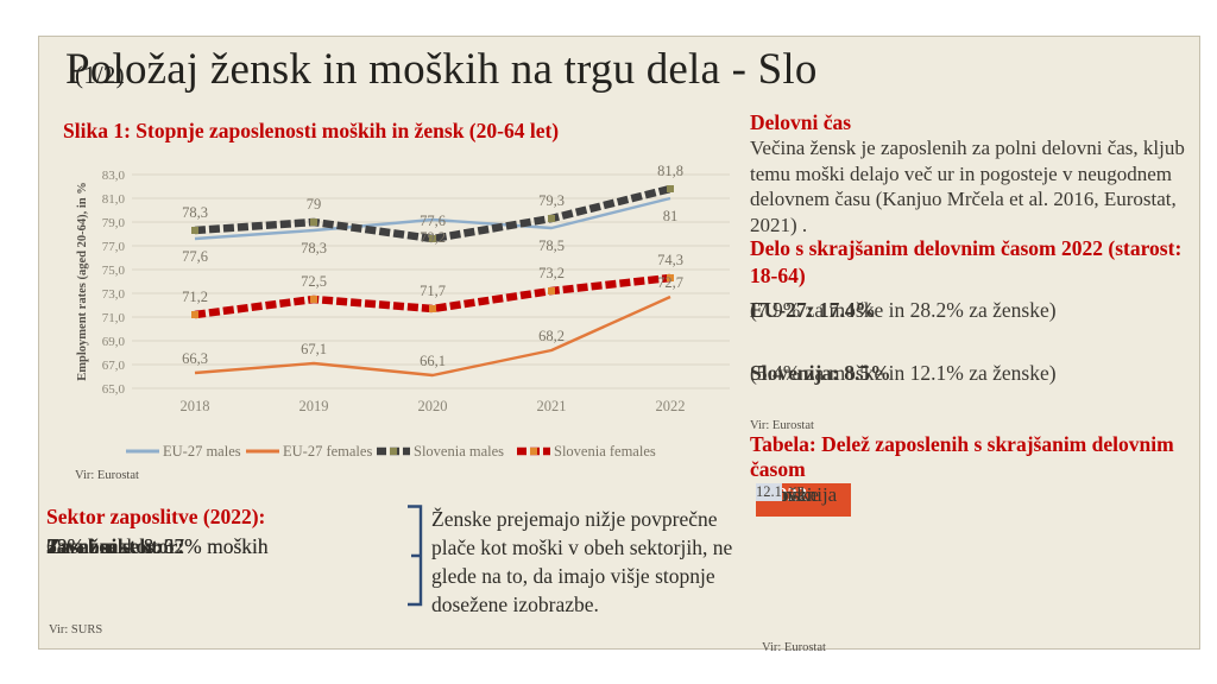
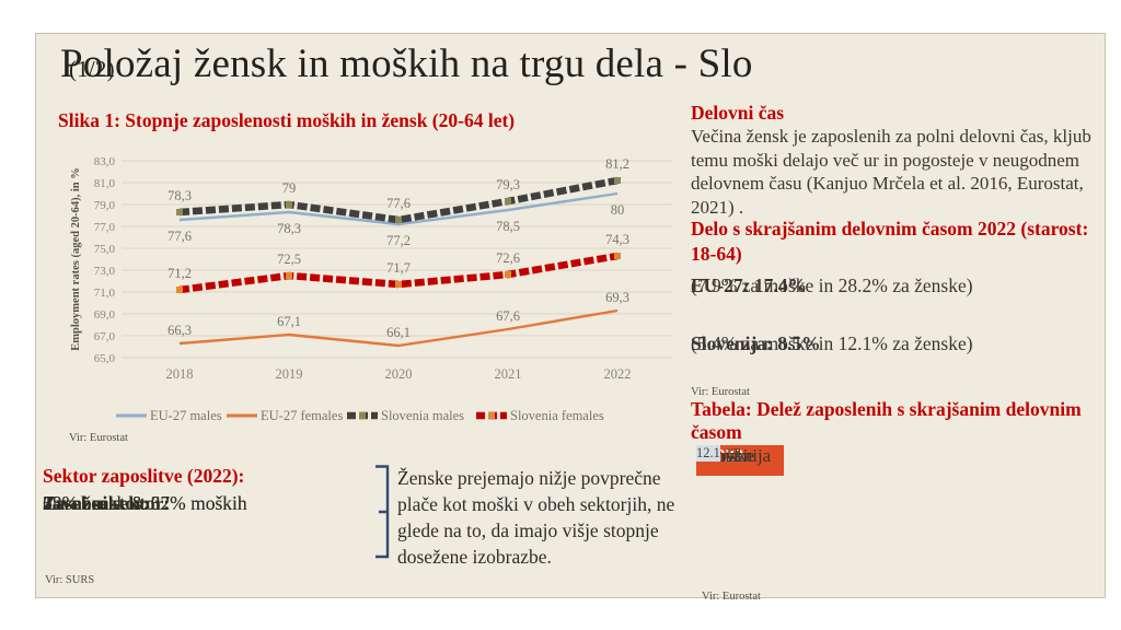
EU-27 males/2020: 79,2 -> 77,2
EU-27 females/2021: 68,2 -> 67,6
Slovenia females/2021: 73,2 -> 72,6
EU-27 males/2022: 81 -> 80
EU-27 females/2022: 72,7 -> 69,3
Slovenia males/2022: 81,8 -> 81,2
